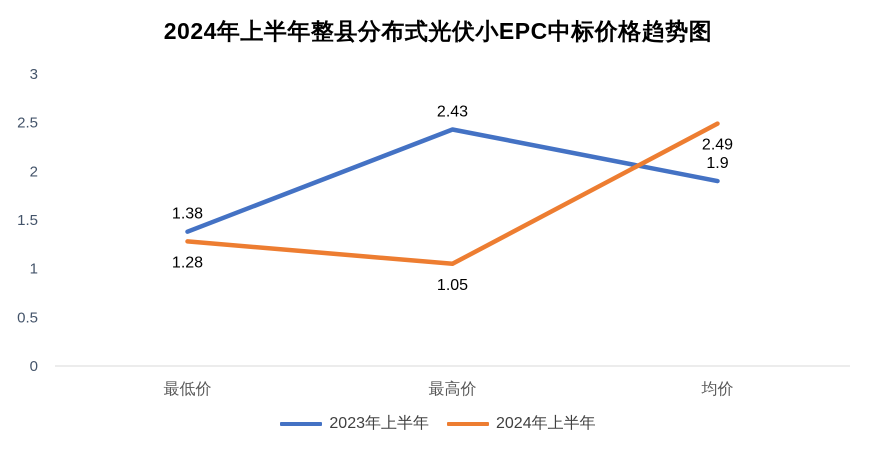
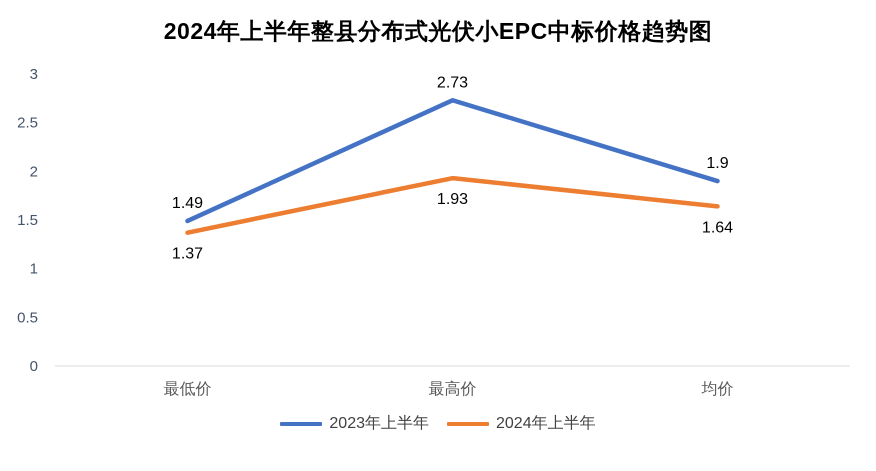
2023年上半年/最低价: 1.38 -> 1.49
2024年上半年/最低价: 1.28 -> 1.37
2023年上半年/最高价: 2.43 -> 2.73
2024年上半年/最高价: 1.05 -> 1.93
2024年上半年/均价: 2.49 -> 1.64
